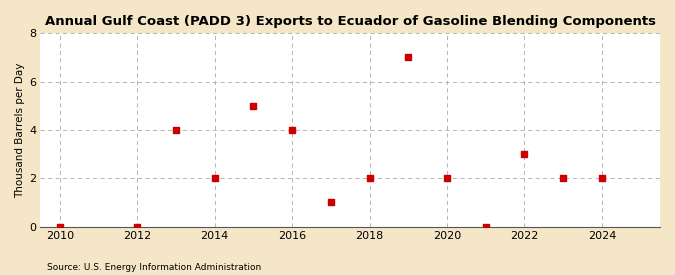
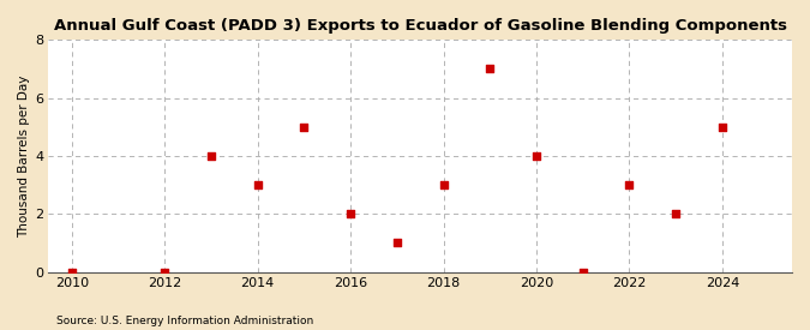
2014: 2 -> 3
2016: 4 -> 2
2018: 2 -> 3
2020: 2 -> 4
2024: 2 -> 5
